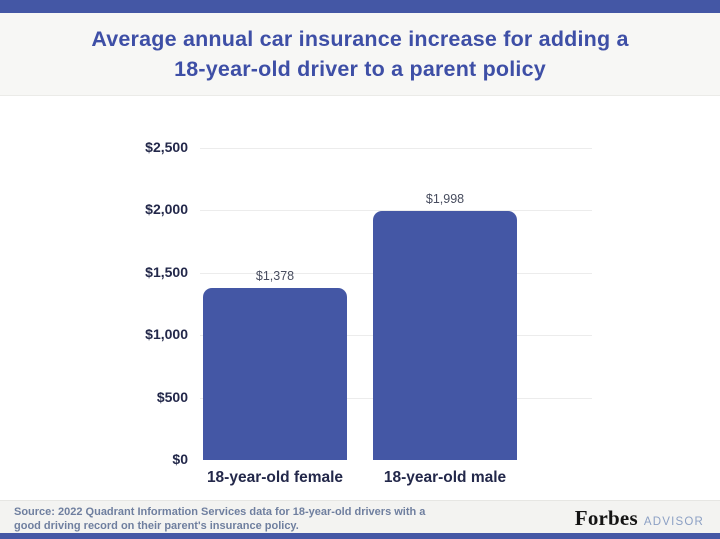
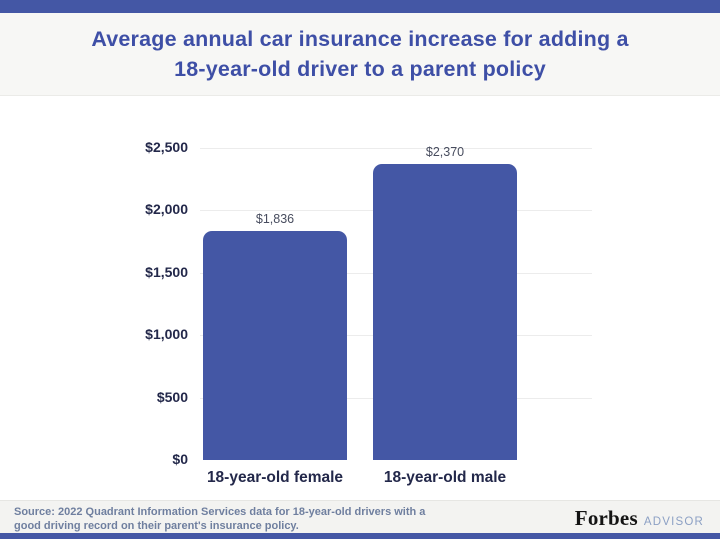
18-year-old female: $1,378 -> $1,836
18-year-old male: $1,998 -> $2,370
